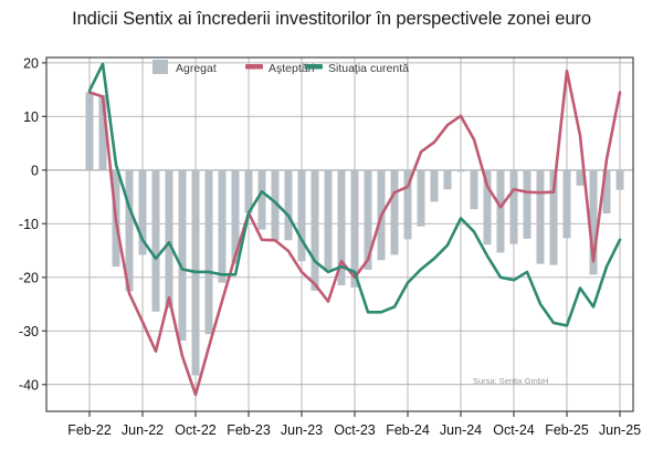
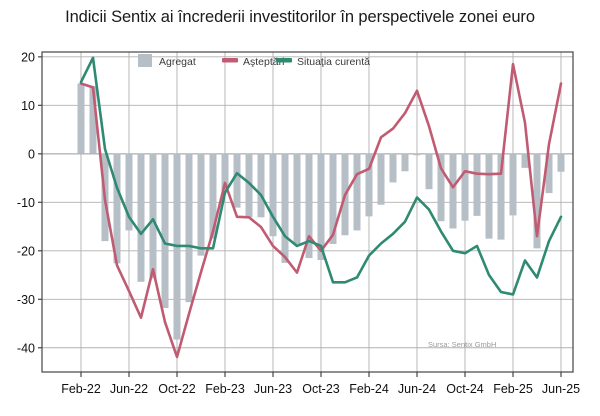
Aşteptări/Feb-23: -8 -> -6
Aşteptări/Jun-24: 10 -> 13
